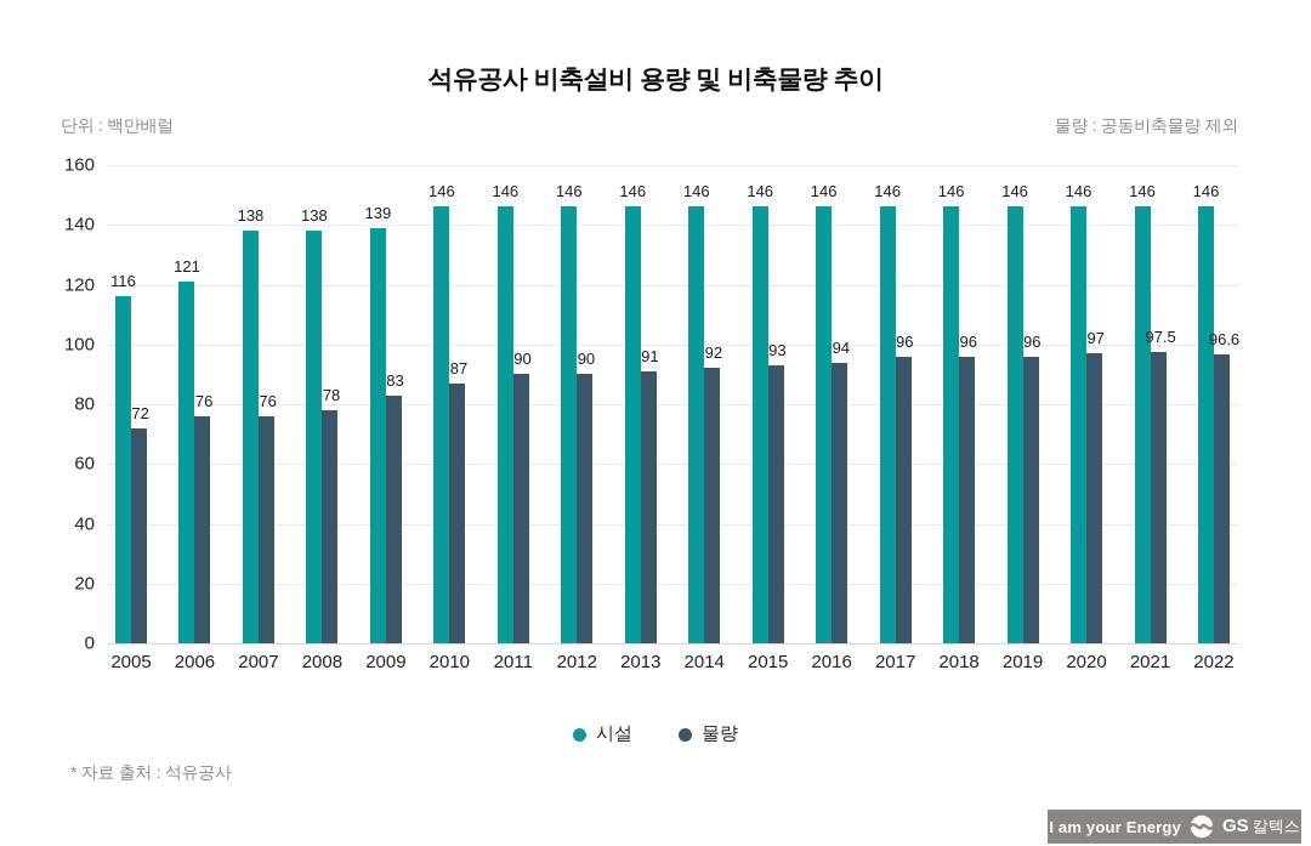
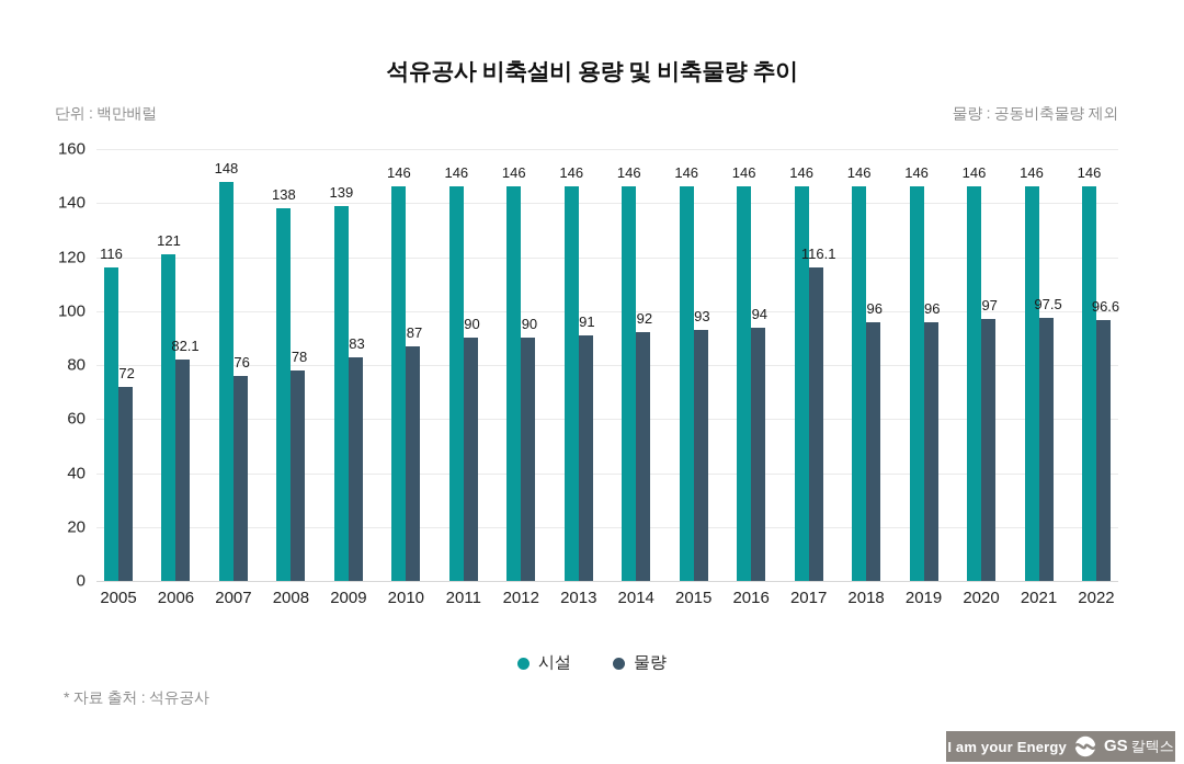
물량/2006: 76 -> 82.1
시설/2007: 138 -> 148
물량/2017: 96 -> 116.1
